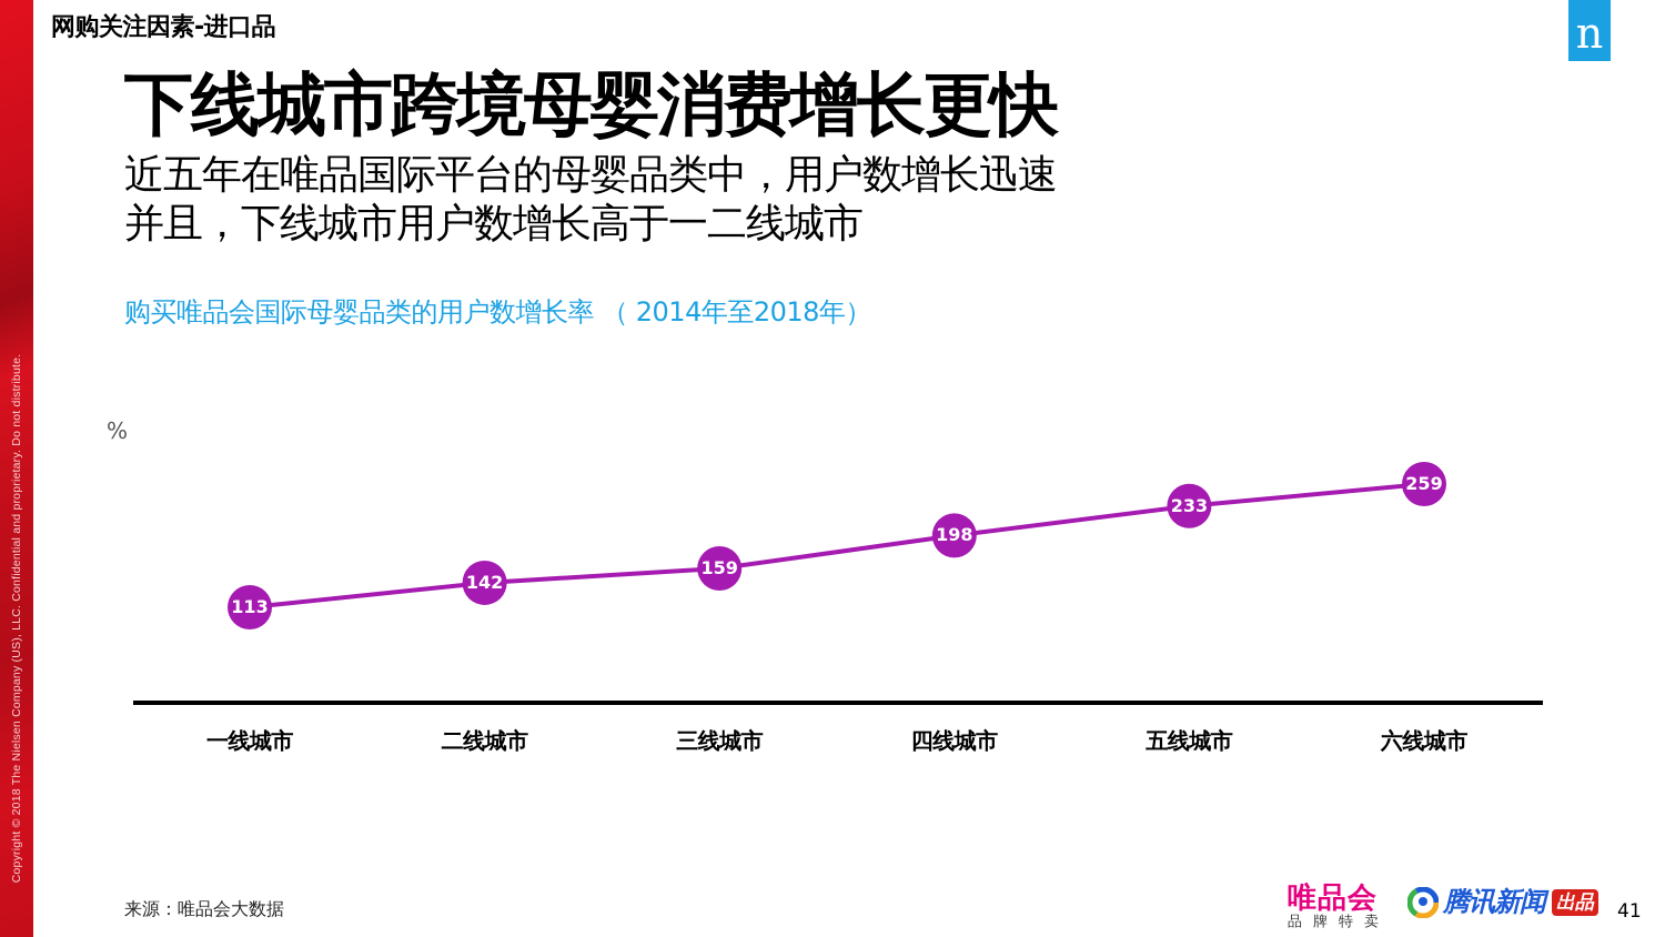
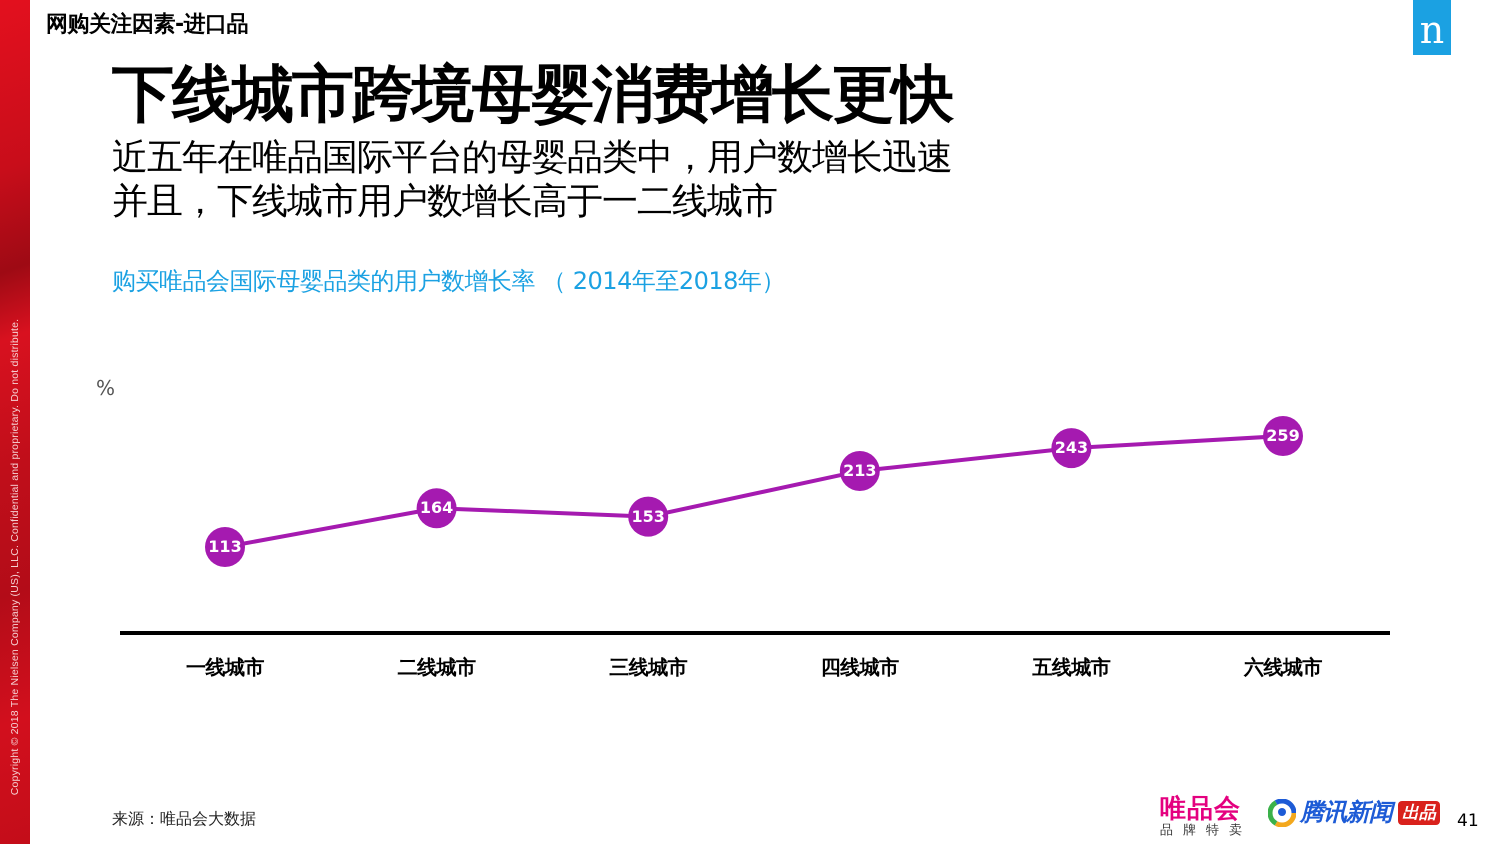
二线城市: 142 -> 164
三线城市: 159 -> 153
四线城市: 198 -> 213
五线城市: 233 -> 243
